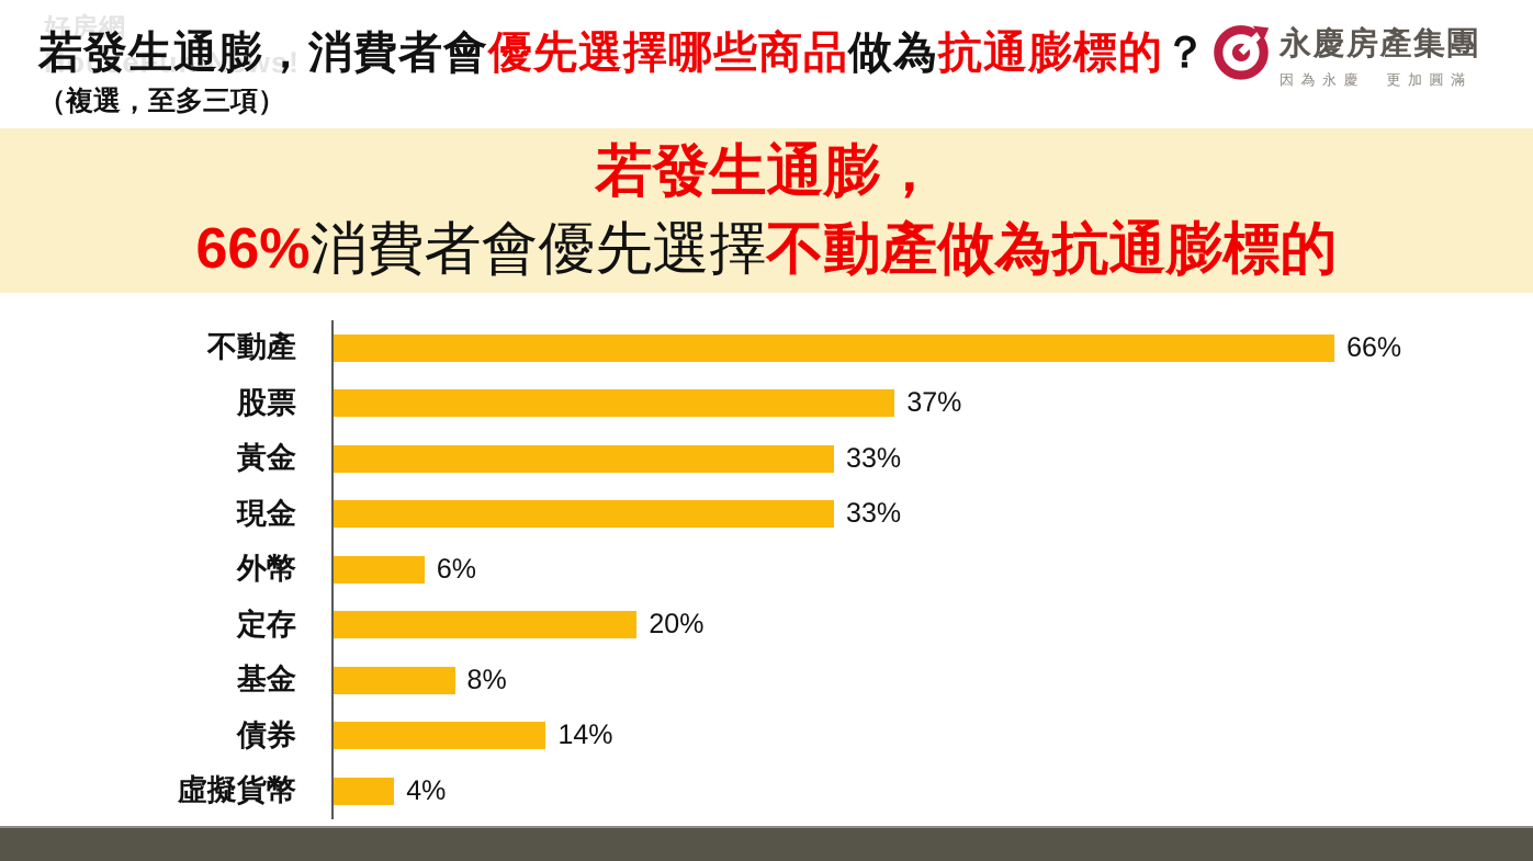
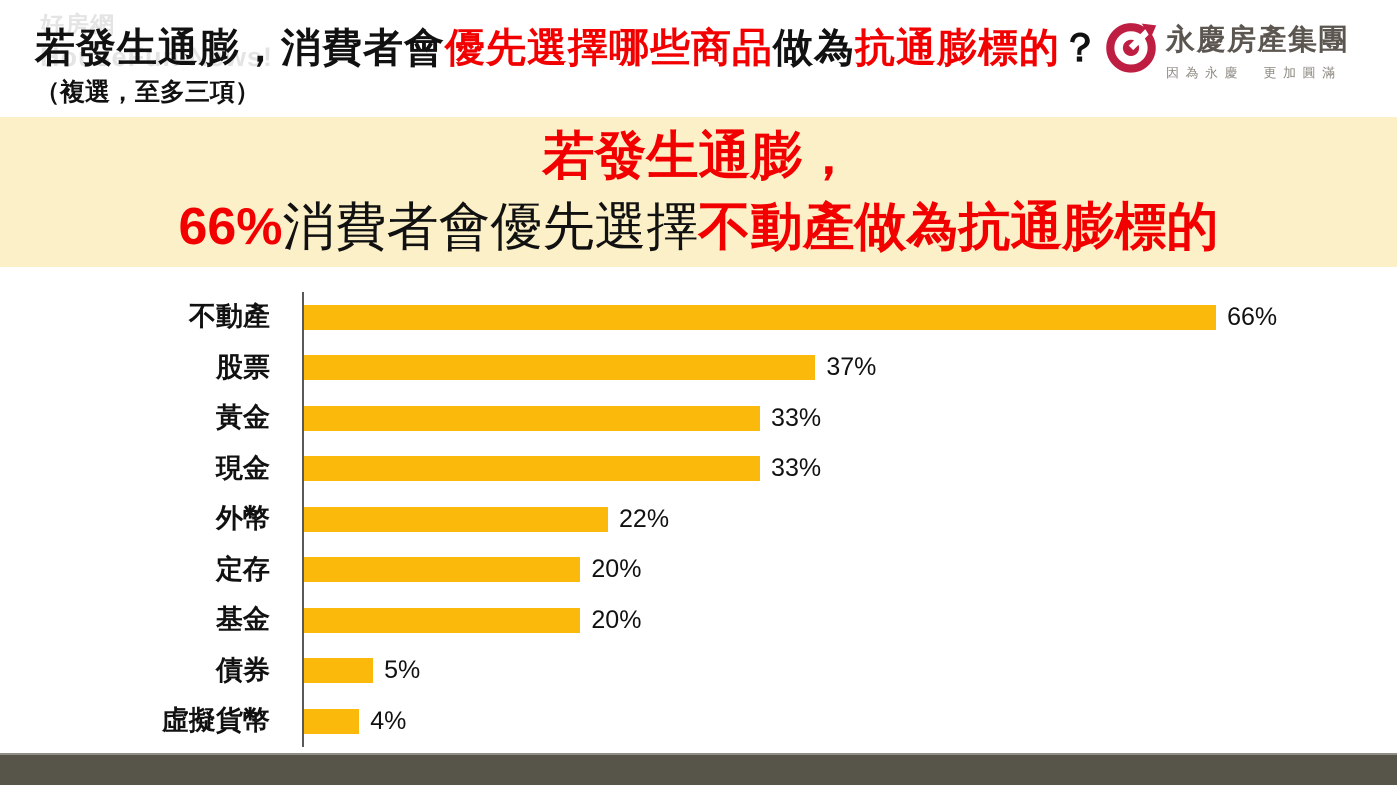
外幣: 6% -> 22%
基金: 8% -> 20%
債券: 14% -> 5%
